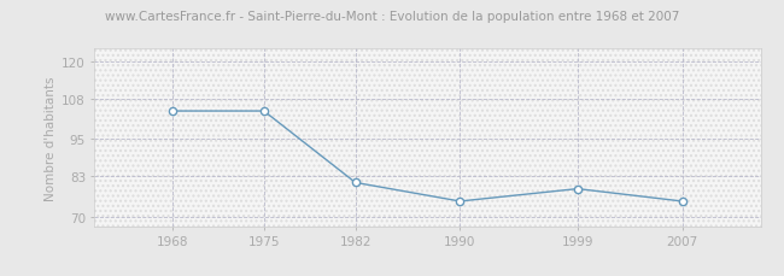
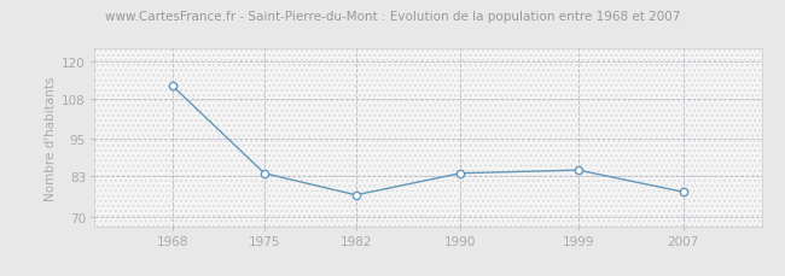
1968: 104 -> 112
1975: 104 -> 84
1982: 81 -> 77
1990: 75 -> 84
1999: 79 -> 85
2007: 75 -> 78
